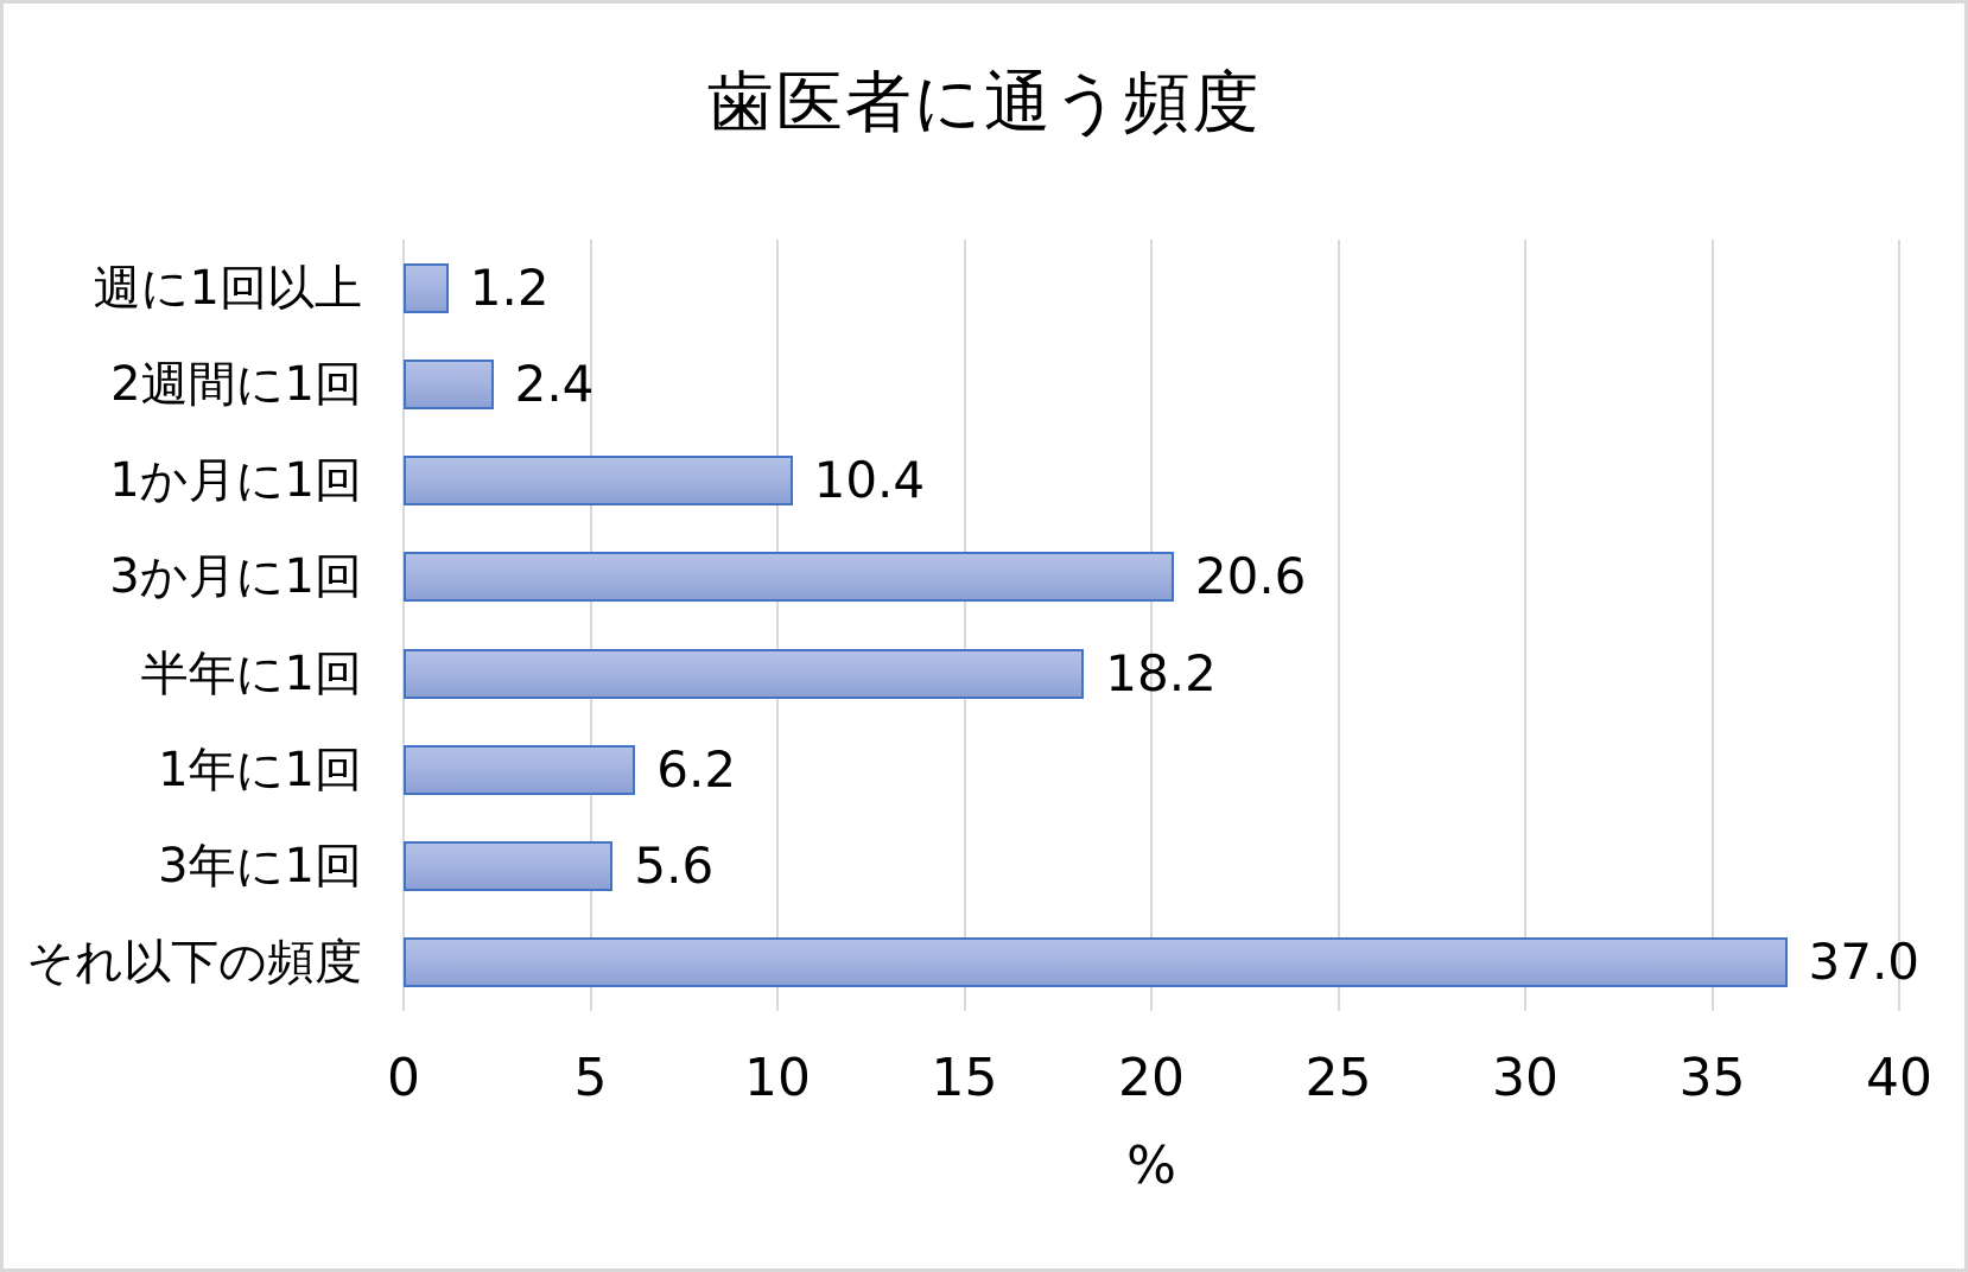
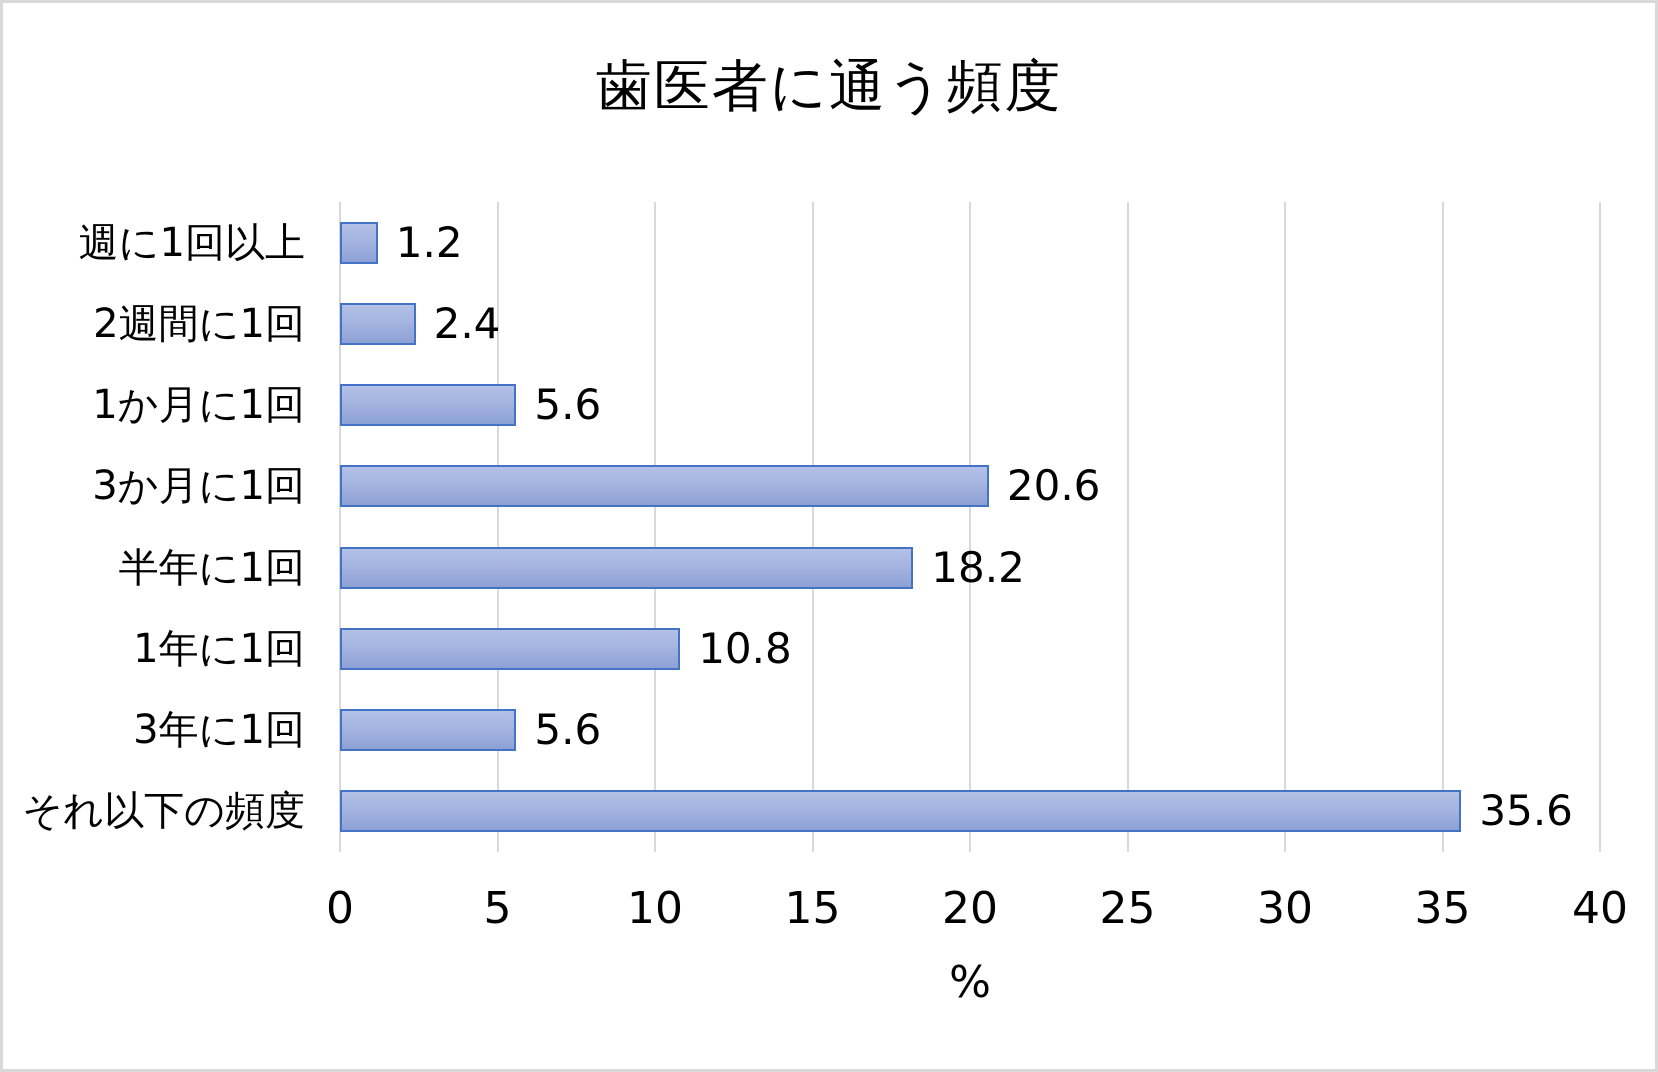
1か月に1回: 10.4 -> 5.6
1年に1回: 6.2 -> 10.8
それ以下の頻度: 37.0 -> 35.6
